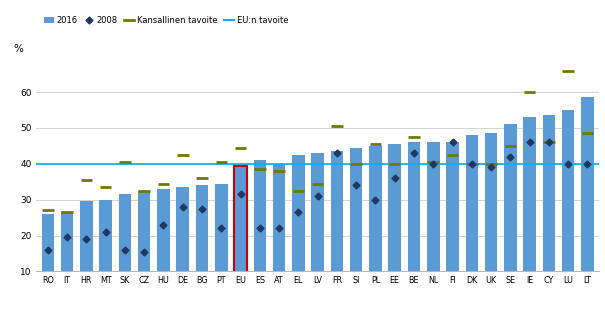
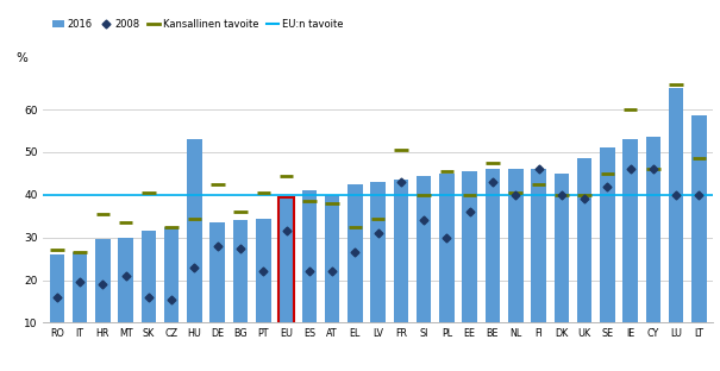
HU: 33.0 -> 53.0
DK: 48.0 -> 45.0
LU: 55.0 -> 65.0
